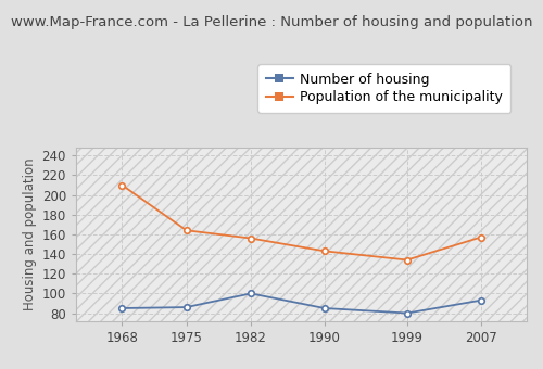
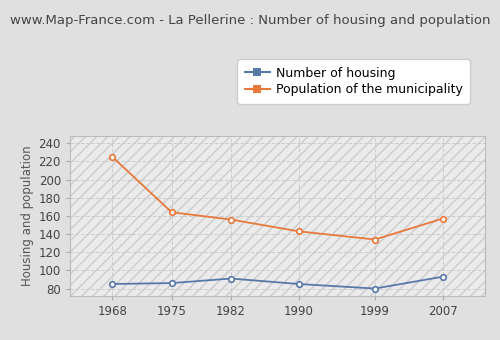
Population of the municipality/1968: 210 -> 225
Number of housing/1982: 100 -> 91
